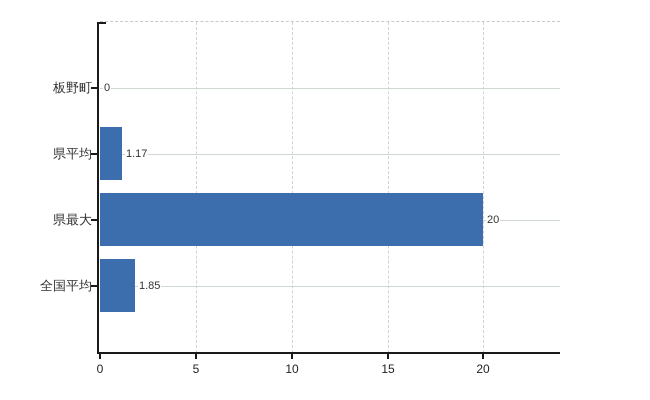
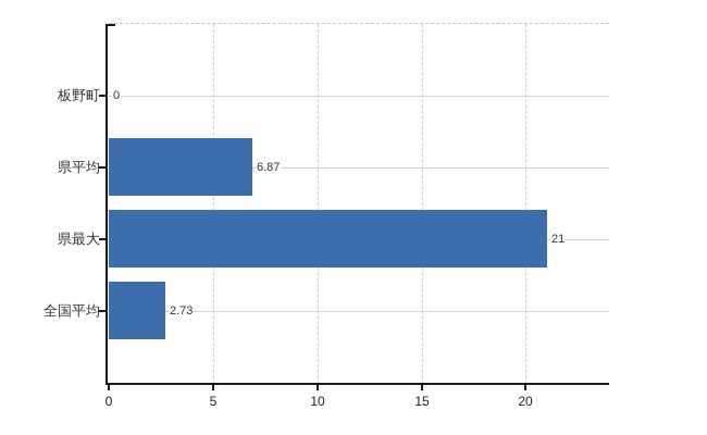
県平均: 1.17 -> 6.87
県最大: 20 -> 21
全国平均: 1.85 -> 2.73
